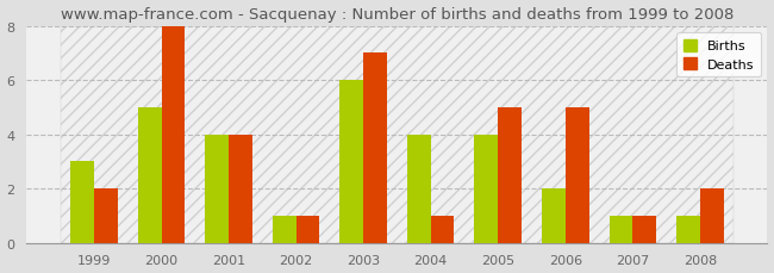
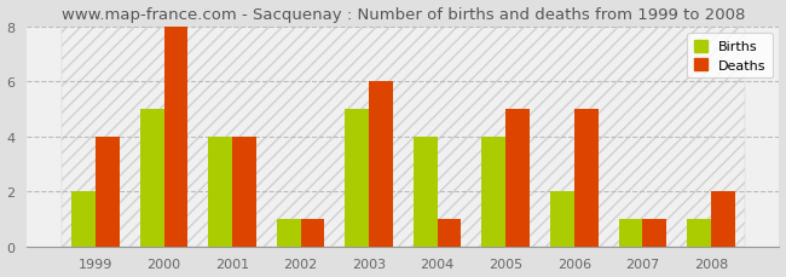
Births/1999: 3 -> 2
Deaths/1999: 2 -> 4
Births/2003: 6 -> 5
Deaths/2003: 7 -> 6
